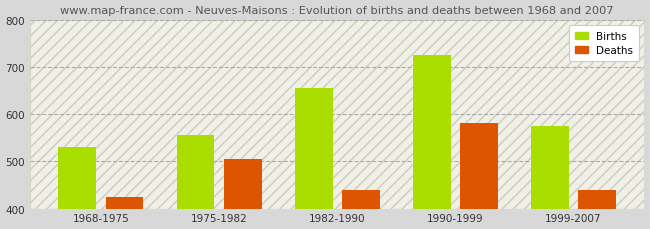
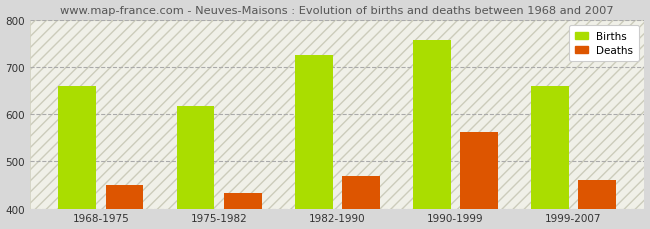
Births/1968-1975: 530 -> 660
Deaths/1968-1975: 425 -> 450
Births/1975-1982: 555 -> 617
Deaths/1975-1982: 505 -> 432
Births/1982-1990: 655 -> 725
Deaths/1982-1990: 440 -> 469
Births/1990-1999: 725 -> 756
Deaths/1990-1999: 580 -> 562
Births/1999-2007: 575 -> 659
Deaths/1999-2007: 440 -> 460
